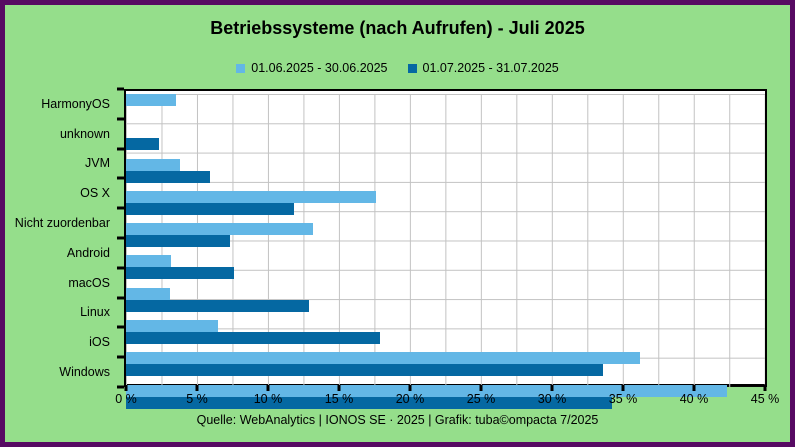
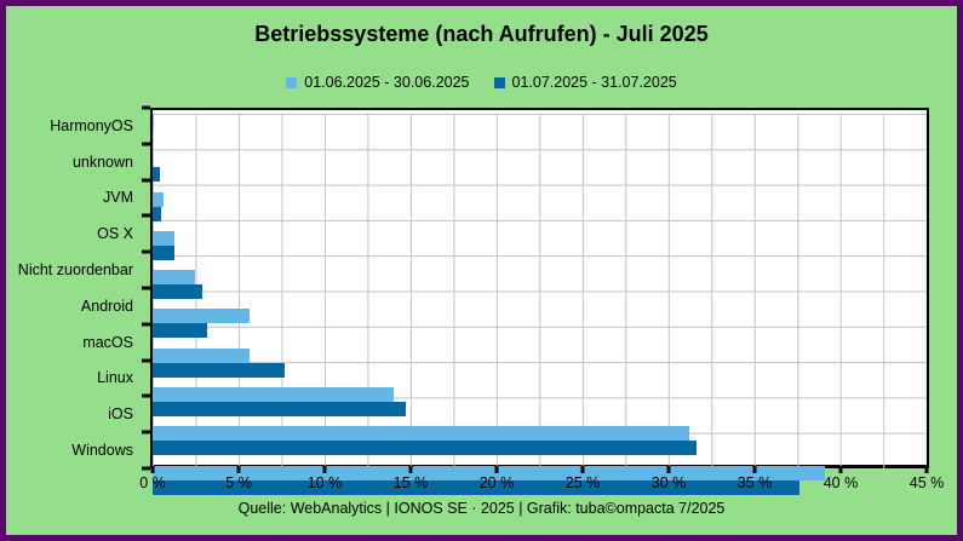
01.06.2025 - 30.06.2025/HarmonyOS: 3.5% -> 0.1%
01.07.2025 - 31.07.2025/unknown: 2.3% -> 0.4%
01.06.2025 - 30.06.2025/JVM: 3.8% -> 0.6%
01.07.2025 - 31.07.2025/JVM: 5.9% -> 0.5%
01.06.2025 - 30.06.2025/OS X: 17.6% -> 1.3%
01.07.2025 - 31.07.2025/OS X: 11.8% -> 1.2%
01.06.2025 - 30.06.2025/Nicht zuordenbar: 13.2% -> 2.5%
01.07.2025 - 31.07.2025/Nicht zuordenbar: 7.3% -> 2.9%
01.06.2025 - 30.06.2025/Android: 3.2% -> 5.6%
01.07.2025 - 31.07.2025/Android: 7.6% -> 3.2%
01.06.2025 - 30.06.2025/macOS: 3.1% -> 5.6%
01.07.2025 - 31.07.2025/macOS: 12.9% -> 7.7%
01.06.2025 - 30.06.2025/Linux: 6.5% -> 14.0%
01.07.2025 - 31.07.2025/Linux: 17.9% -> 14.7%
01.06.2025 - 30.06.2025/iOS: 36.2% -> 31.2%
01.07.2025 - 31.07.2025/iOS: 33.6% -> 31.6%
01.06.2025 - 30.06.2025/Windows: 42.3% -> 39.1%
01.07.2025 - 31.07.2025/Windows: 34.2% -> 37.6%
